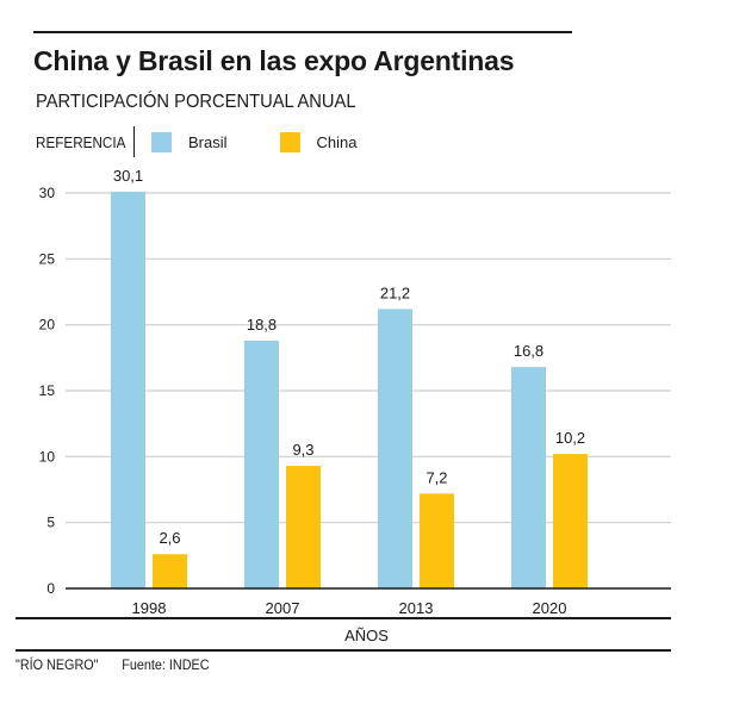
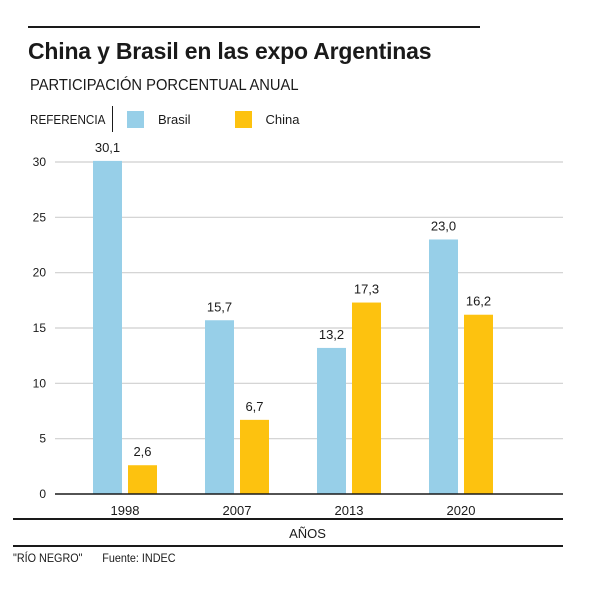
Brasil/2007: 18,8 -> 15,7
China/2007: 9,3 -> 6,7
Brasil/2013: 21,2 -> 13,2
China/2013: 7,2 -> 17,3
Brasil/2020: 16,8 -> 23,0
China/2020: 10,2 -> 16,2
